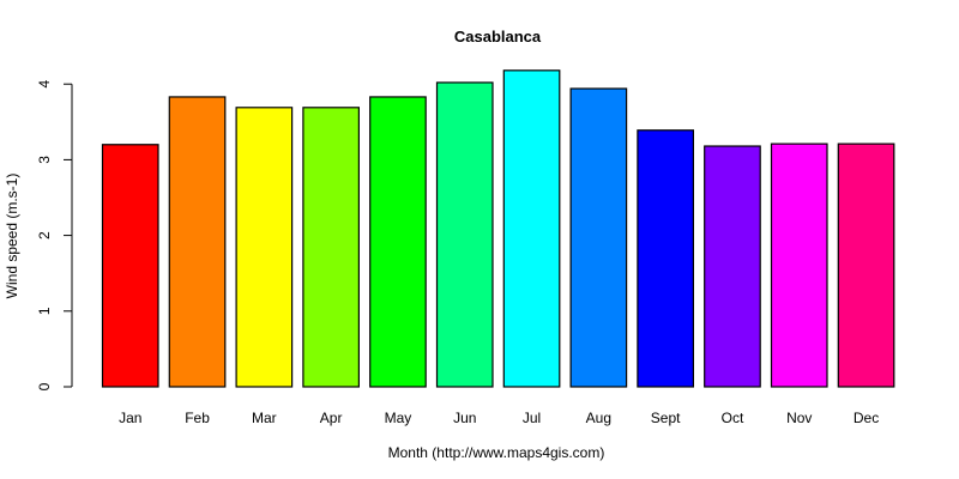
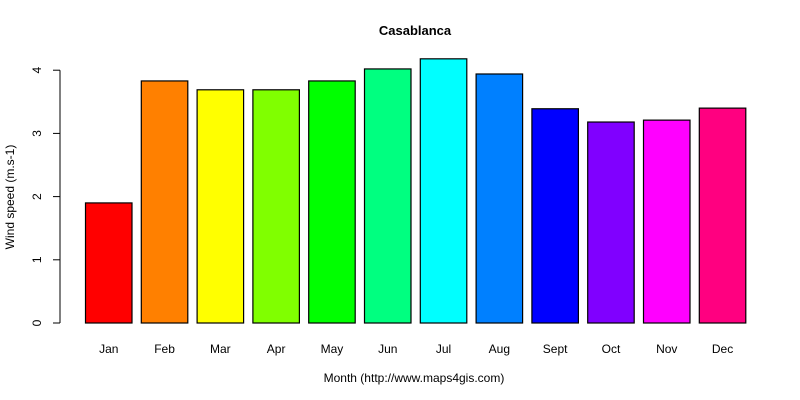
Jan: 3.2 -> 1.9
Dec: 3.2 -> 3.4
